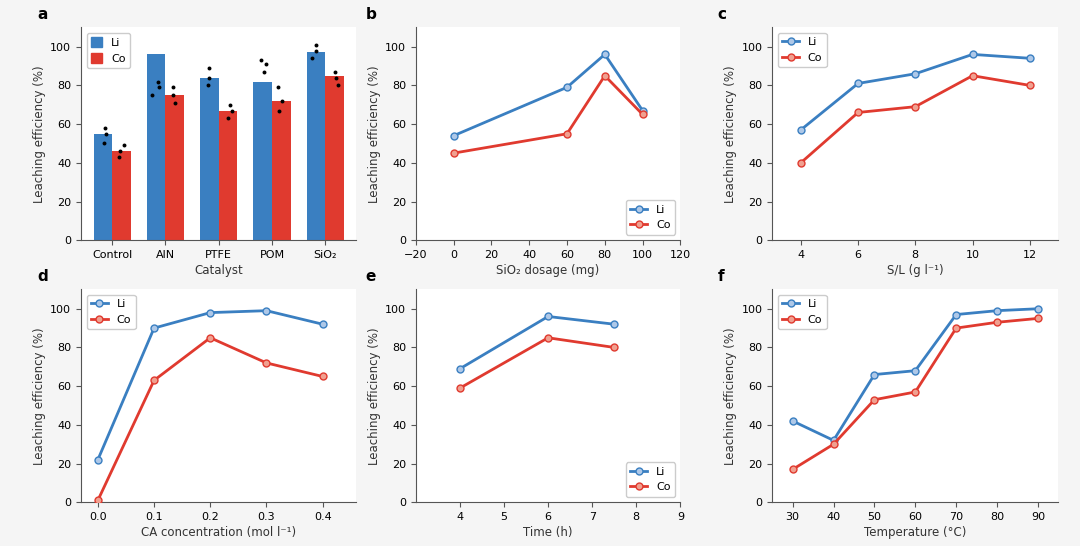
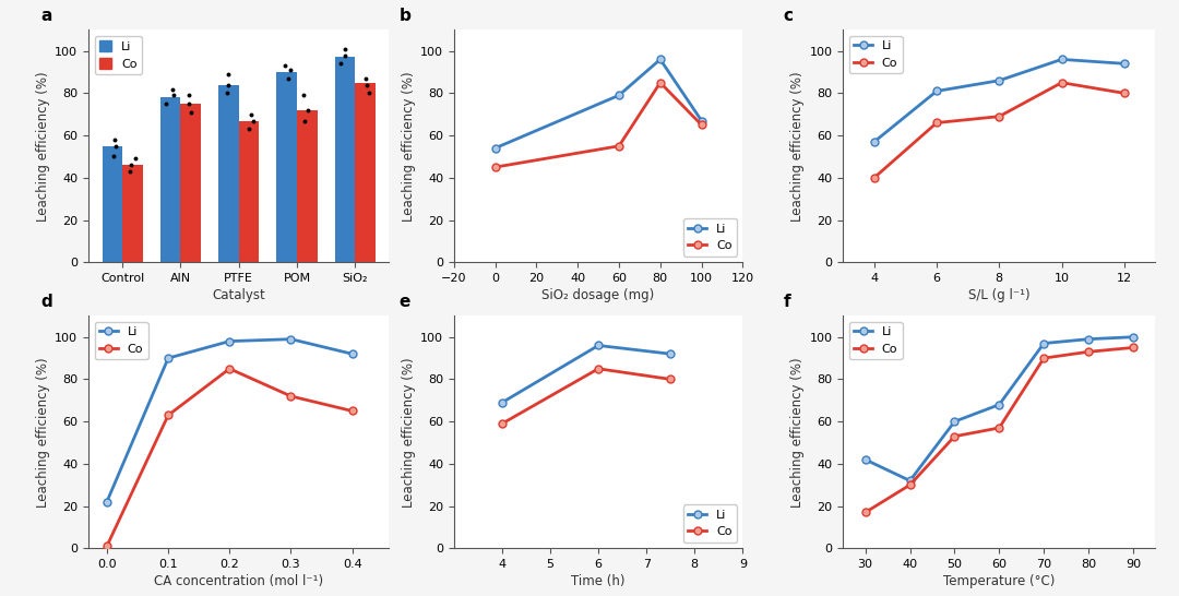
Li/AlN: 96 -> 78
Li/POM: 82 -> 90
Li/50: 66 -> 60
